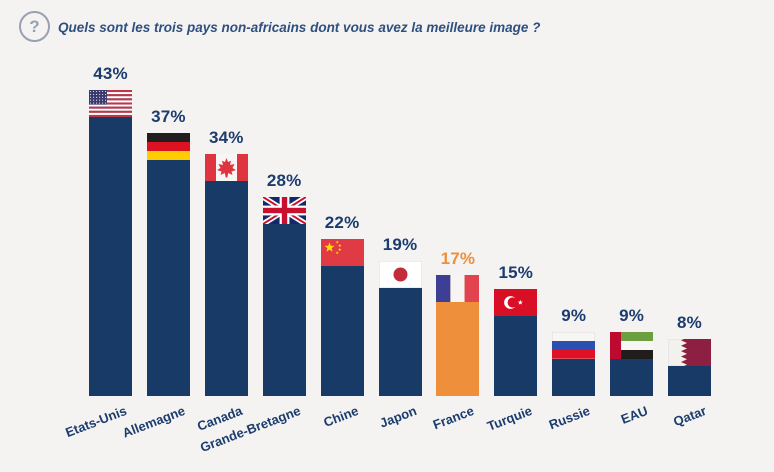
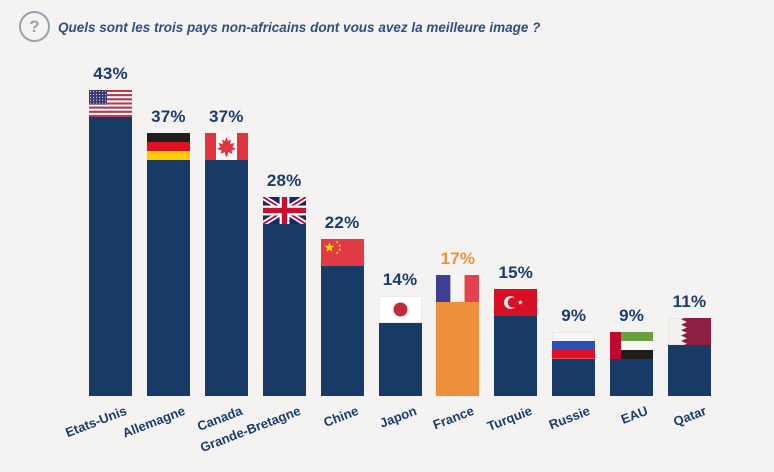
Canada: 34% -> 37%
Japon: 19% -> 14%
Qatar: 8% -> 11%
